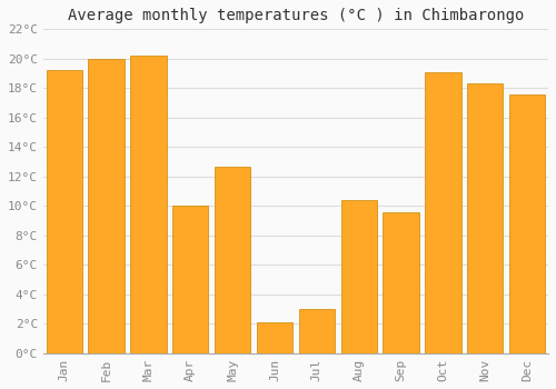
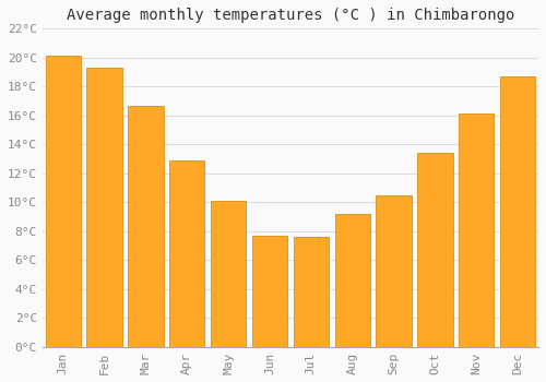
Jan: 19.2°C -> 20.1°C
Feb: 20.0°C -> 19.3°C
Mar: 20.2°C -> 16.7°C
Apr: 10.0°C -> 12.9°C
May: 12.7°C -> 10.1°C
Jun: 2.1°C -> 7.7°C
Jul: 3.0°C -> 7.6°C
Aug: 10.4°C -> 9.2°C
Sep: 9.6°C -> 10.5°C
Oct: 19.1°C -> 13.4°C
Nov: 18.3°C -> 16.1°C
Dec: 17.6°C -> 18.7°C
